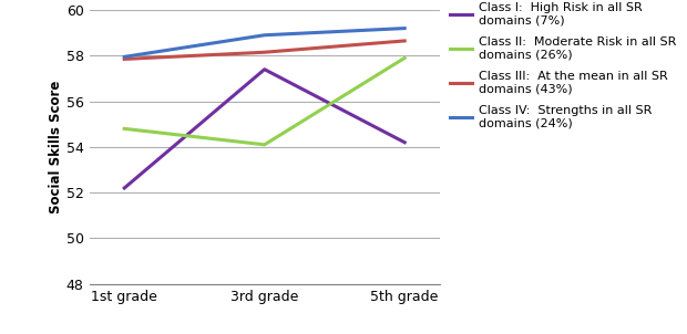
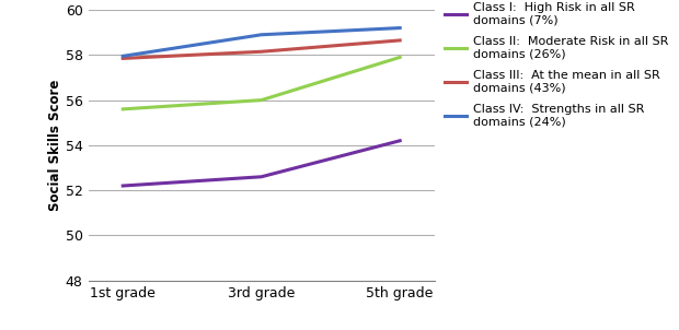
Class II: Moderate Risk in all SR domains (26%)/1st grade: 54.8 -> 55.6
Class I: High Risk in all SR domains (7%)/3rd grade: 57.4 -> 52.6
Class II: Moderate Risk in all SR domains (26%)/3rd grade: 54.1 -> 56.0
